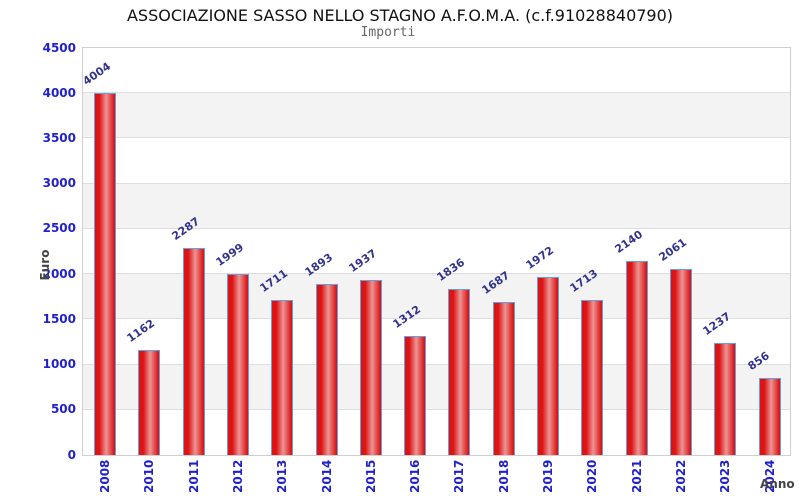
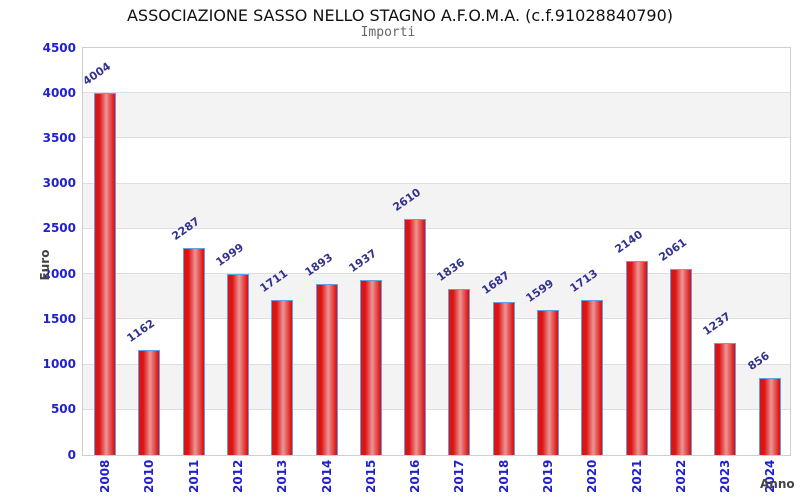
2016: 1312 -> 2610
2019: 1972 -> 1599
